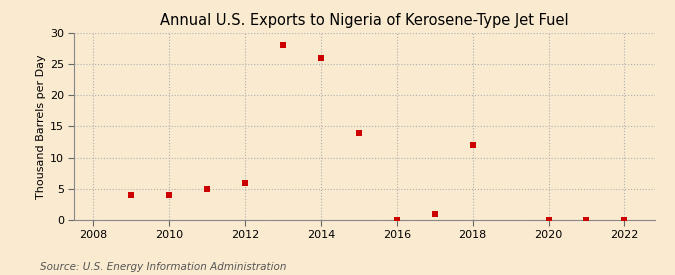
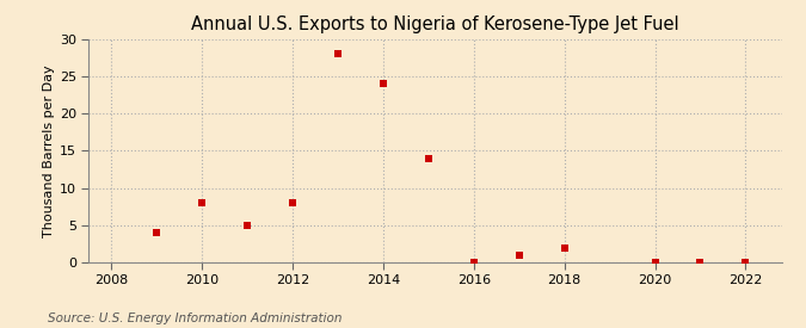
2010: 4 -> 8
2012: 6 -> 8
2014: 26 -> 24
2018: 12 -> 2
